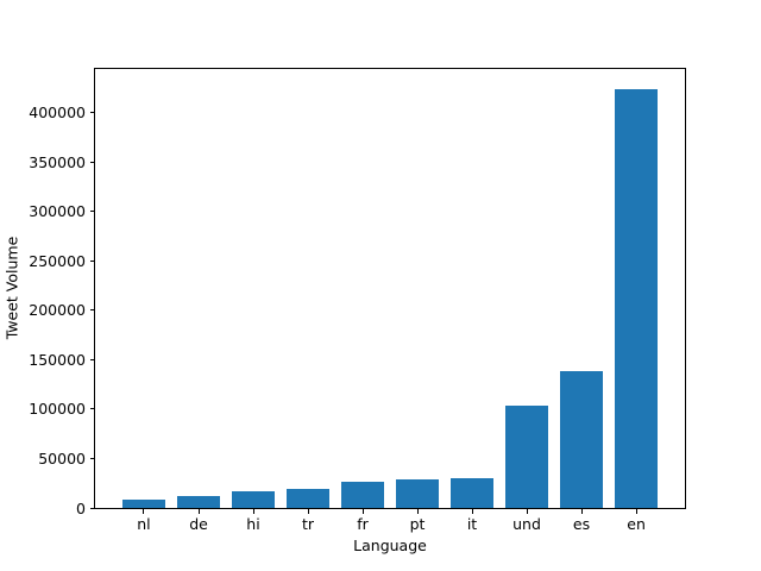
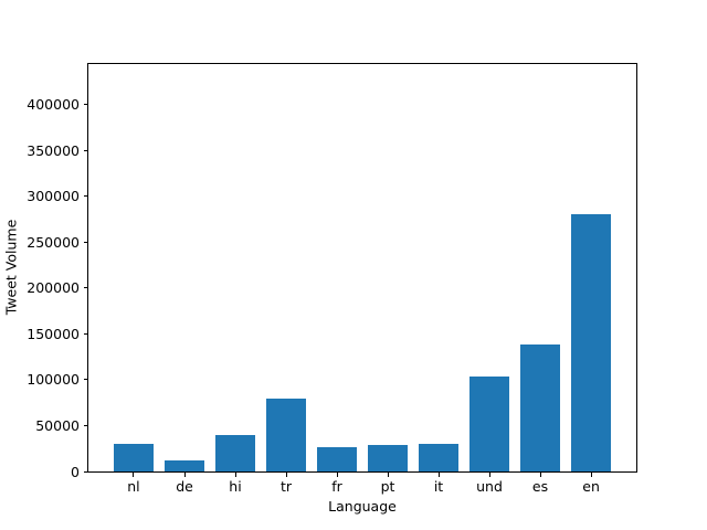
nl: 10000 -> 30000
hi: 20000 -> 40000
tr: 20000 -> 80000
en: 420000 -> 280000
